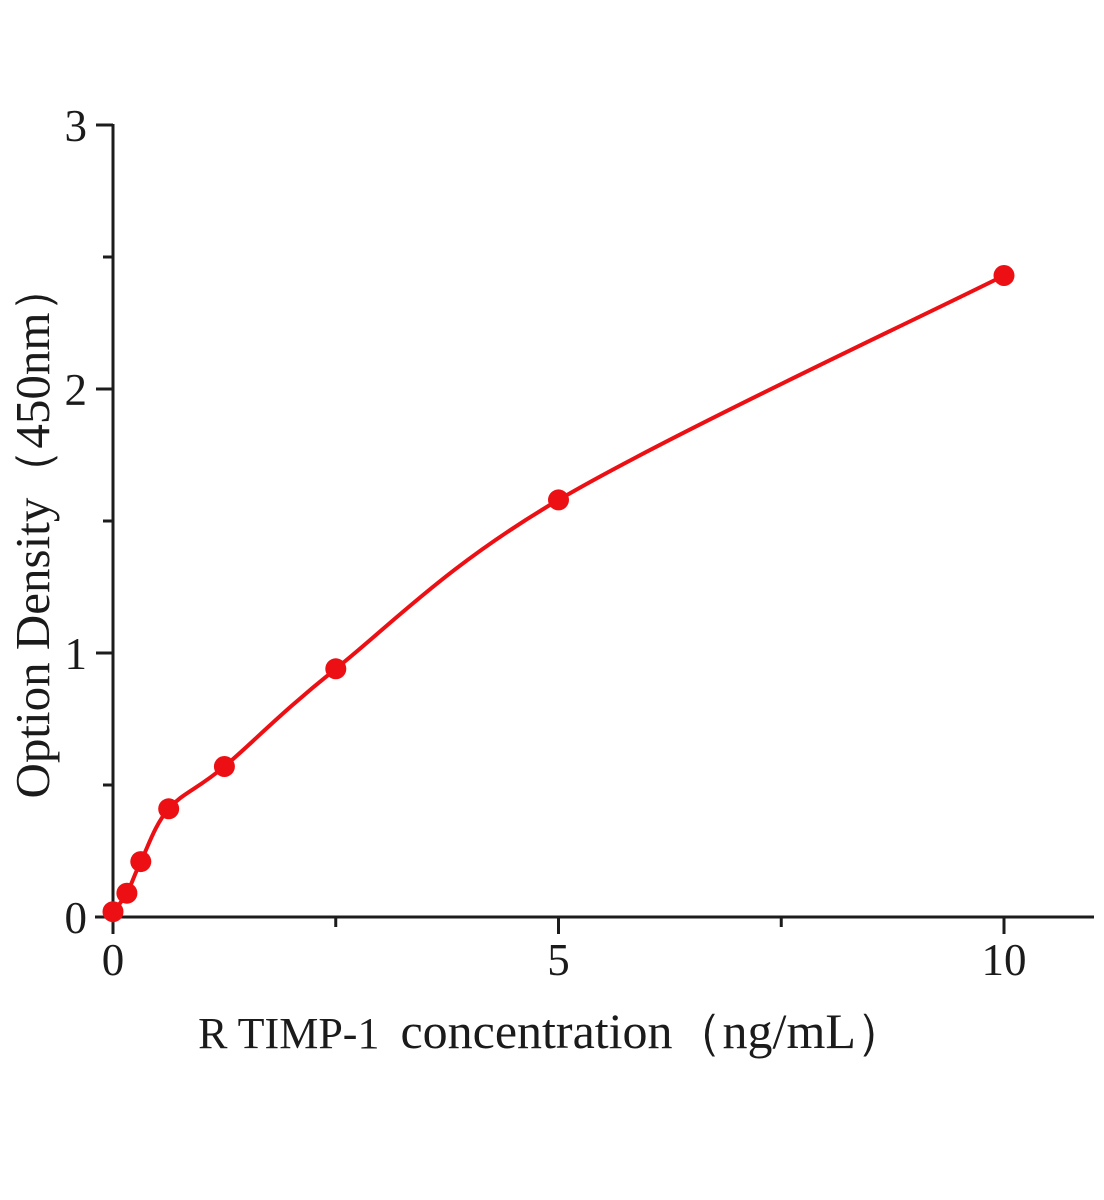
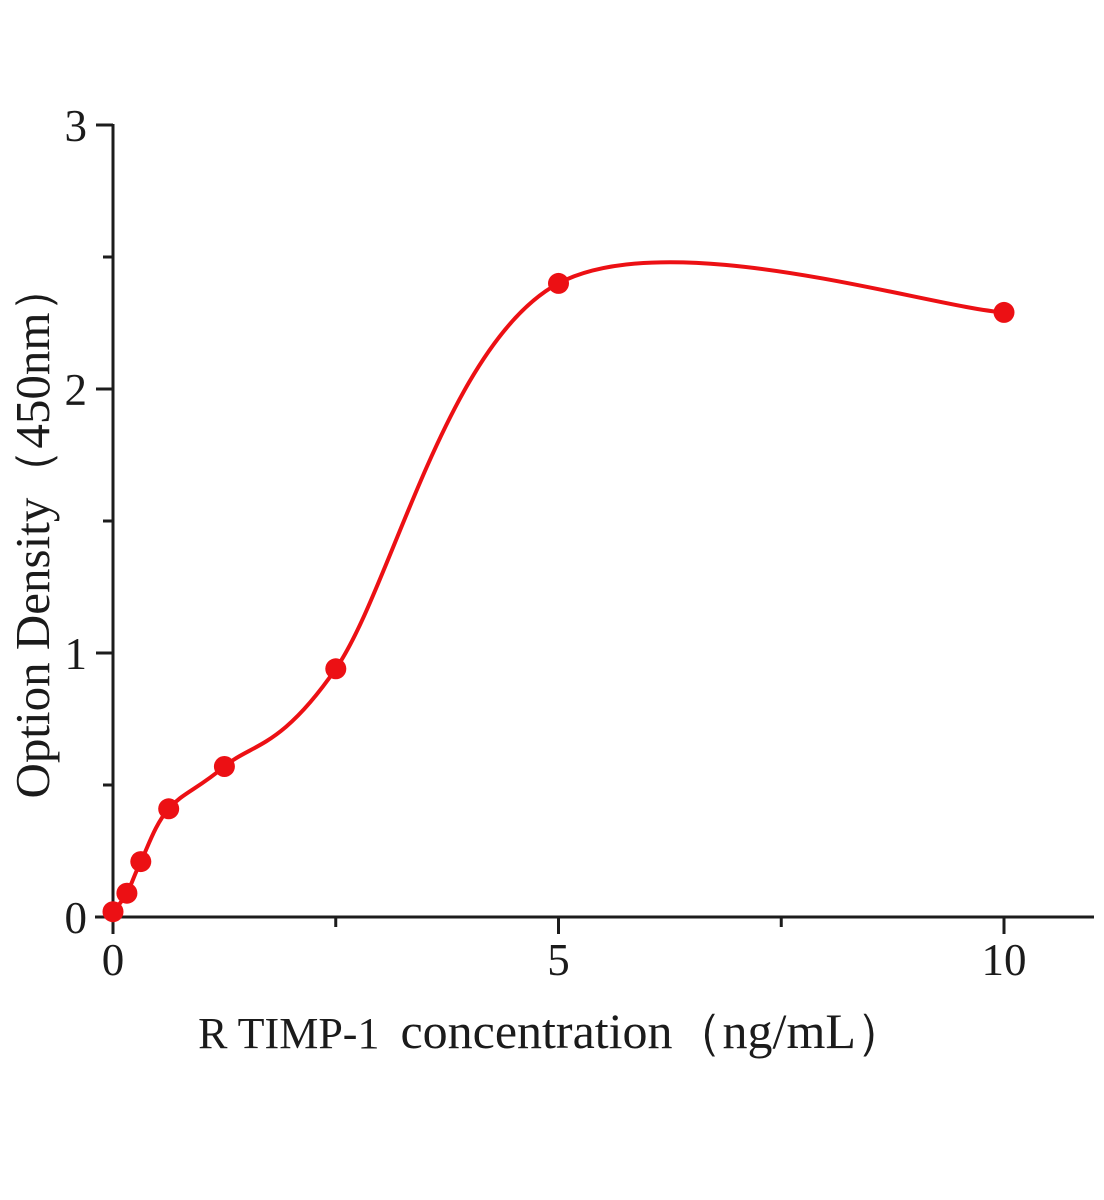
5: 1.58 -> 2.40
10: 2.43 -> 2.29
